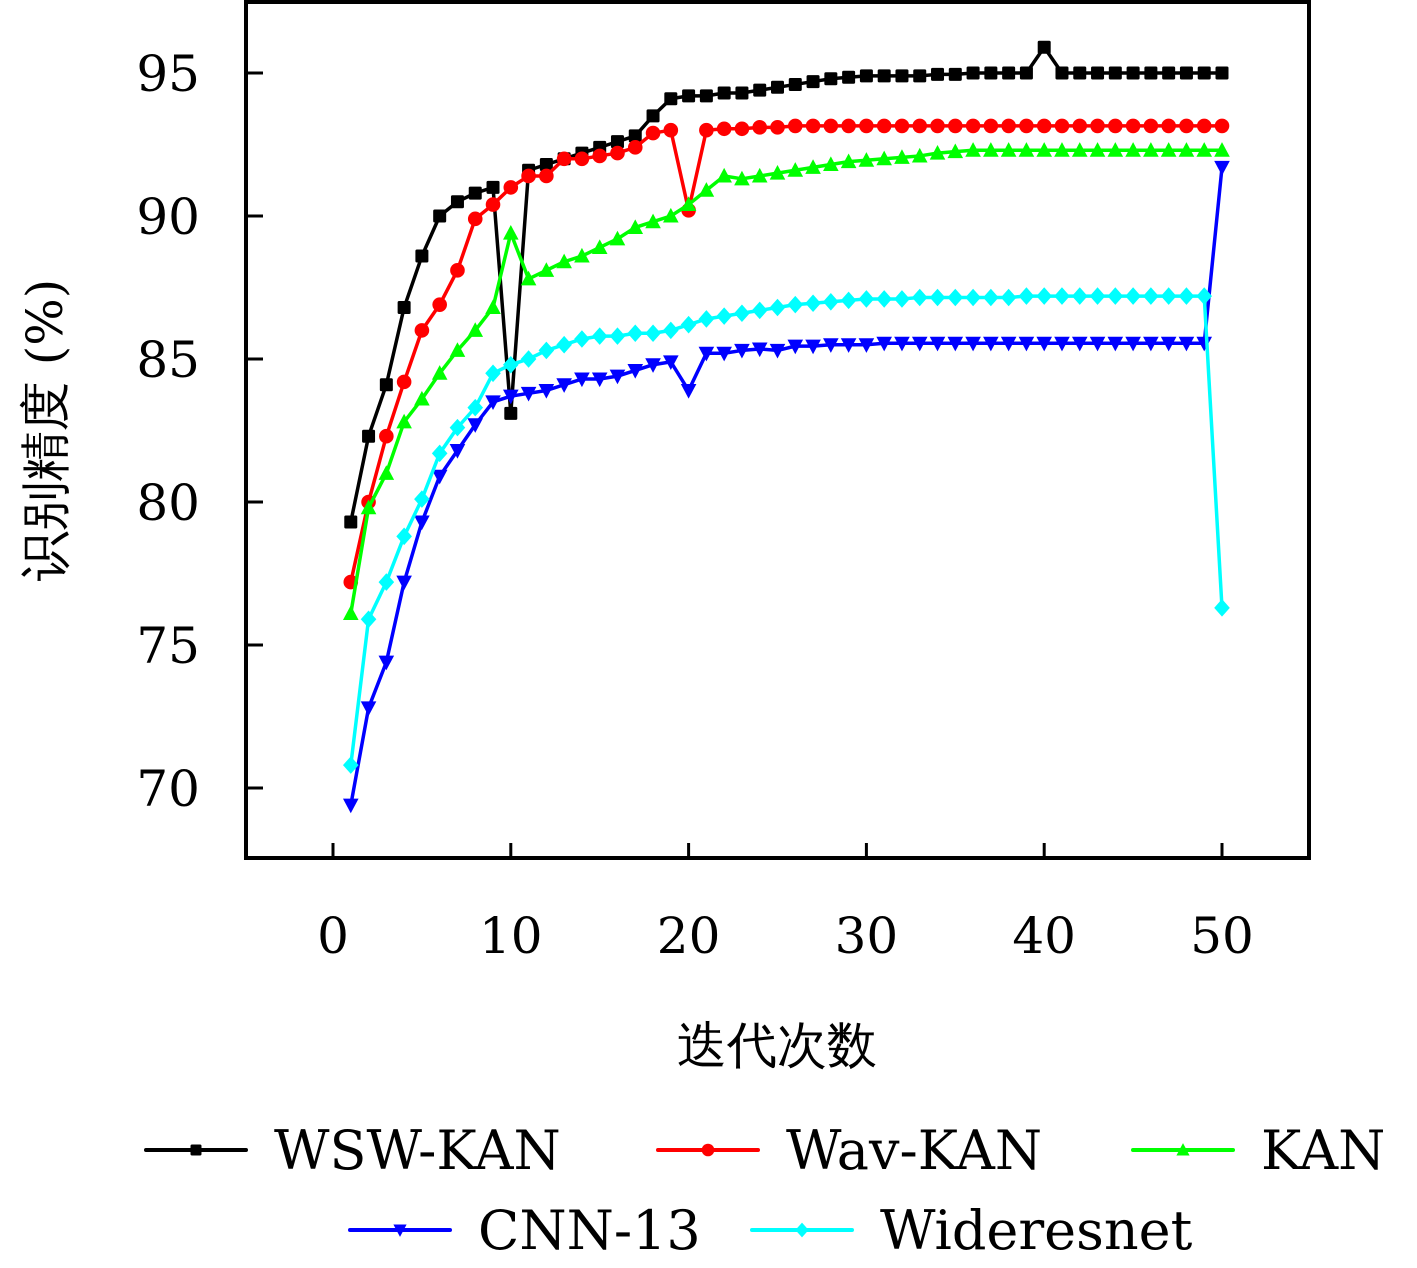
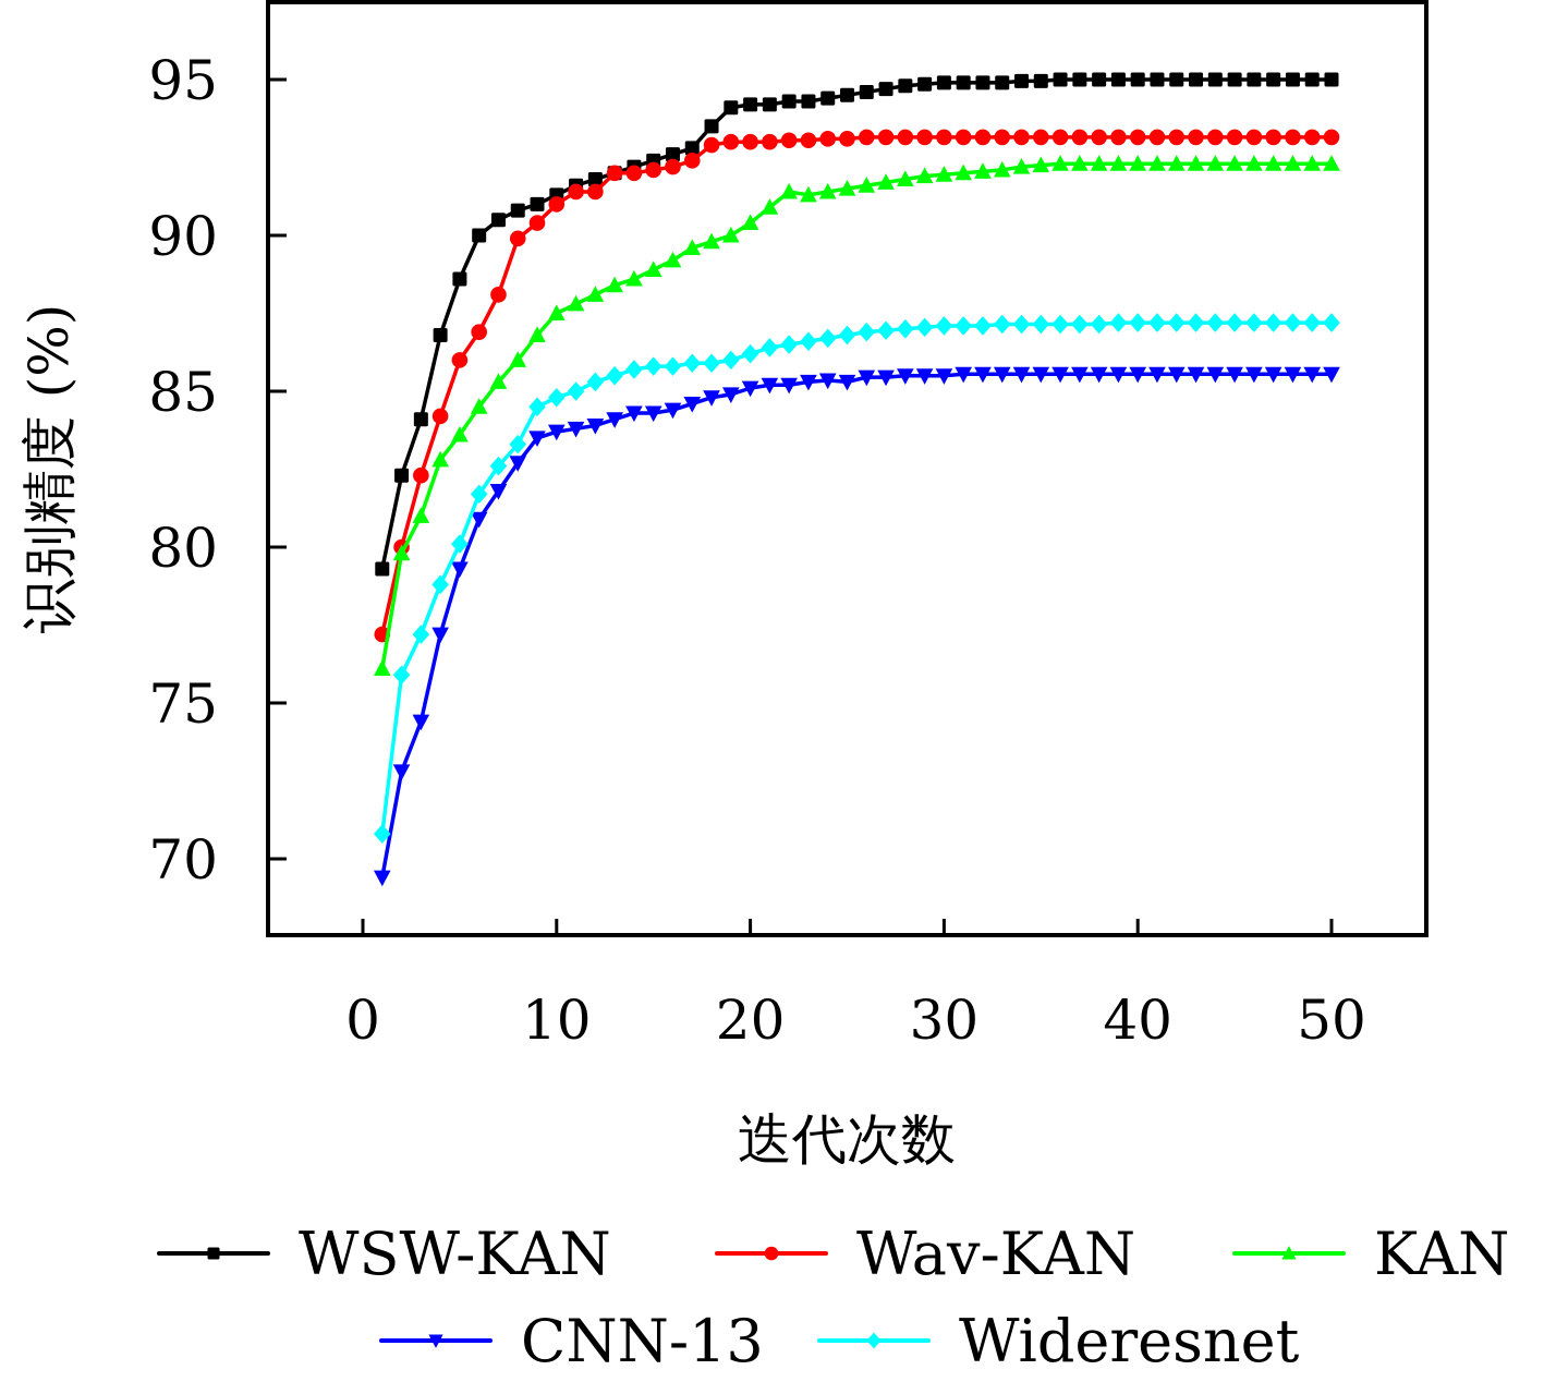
WSW-KAN/10: 83.1 -> 91.3
KAN/10: 89.4 -> 87.5
Wav-KAN/20: 90.2 -> 93.0
CNN-13/20: 83.9 -> 85.1
WSW-KAN/40: 95.9 -> 95.0
CNN-13/50: 91.7 -> 85.5
Wideresnet/50: 76.3 -> 87.2
